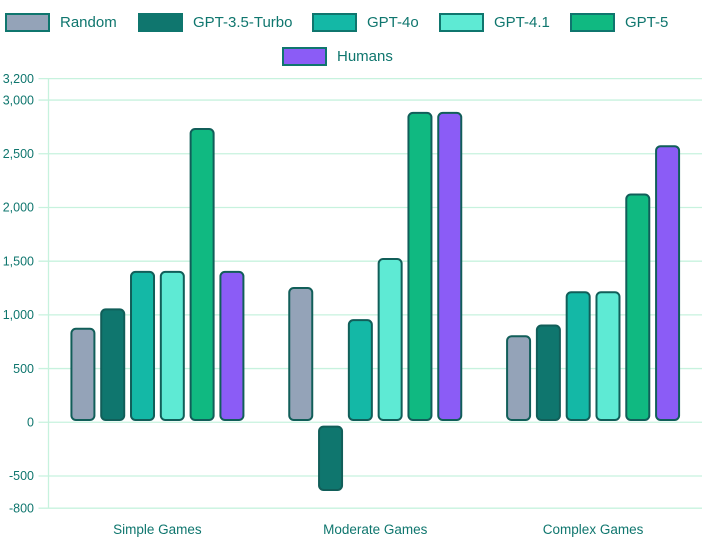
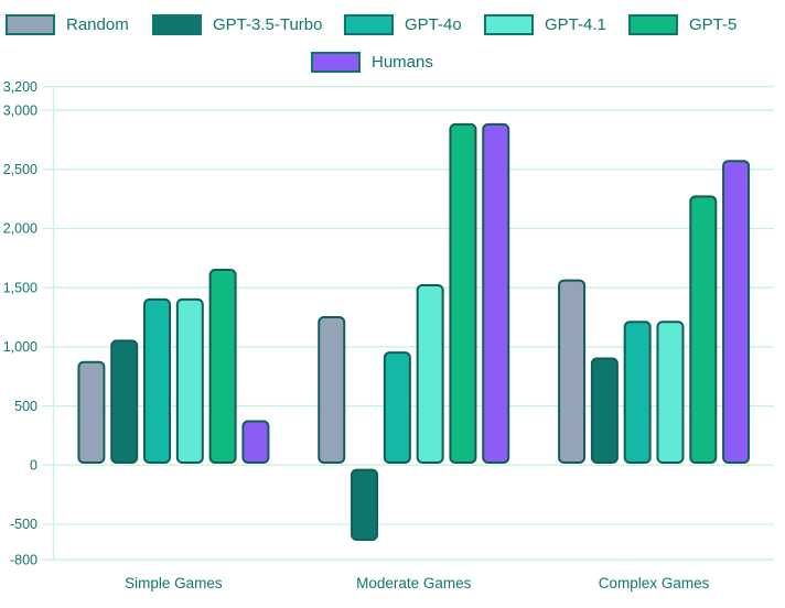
GPT-5/Simple Games: 2740 -> 1660
Humans/Simple Games: 1410 -> 380
Random/Complex Games: 810 -> 1570
GPT-5/Complex Games: 2130 -> 2280
